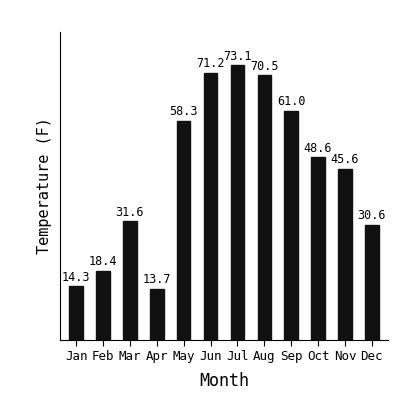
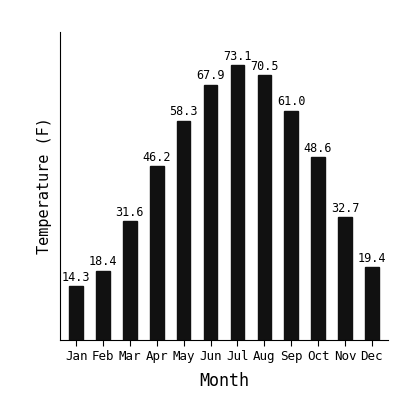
Apr: 13.7 -> 46.2
Jun: 71.2 -> 67.9
Nov: 45.6 -> 32.7
Dec: 30.6 -> 19.4
